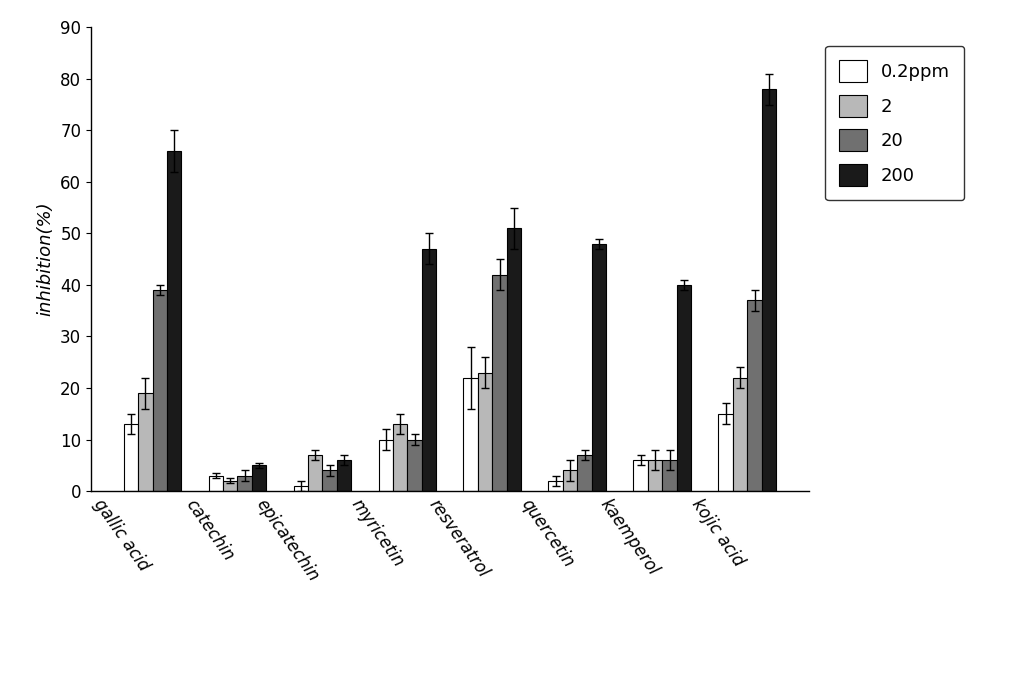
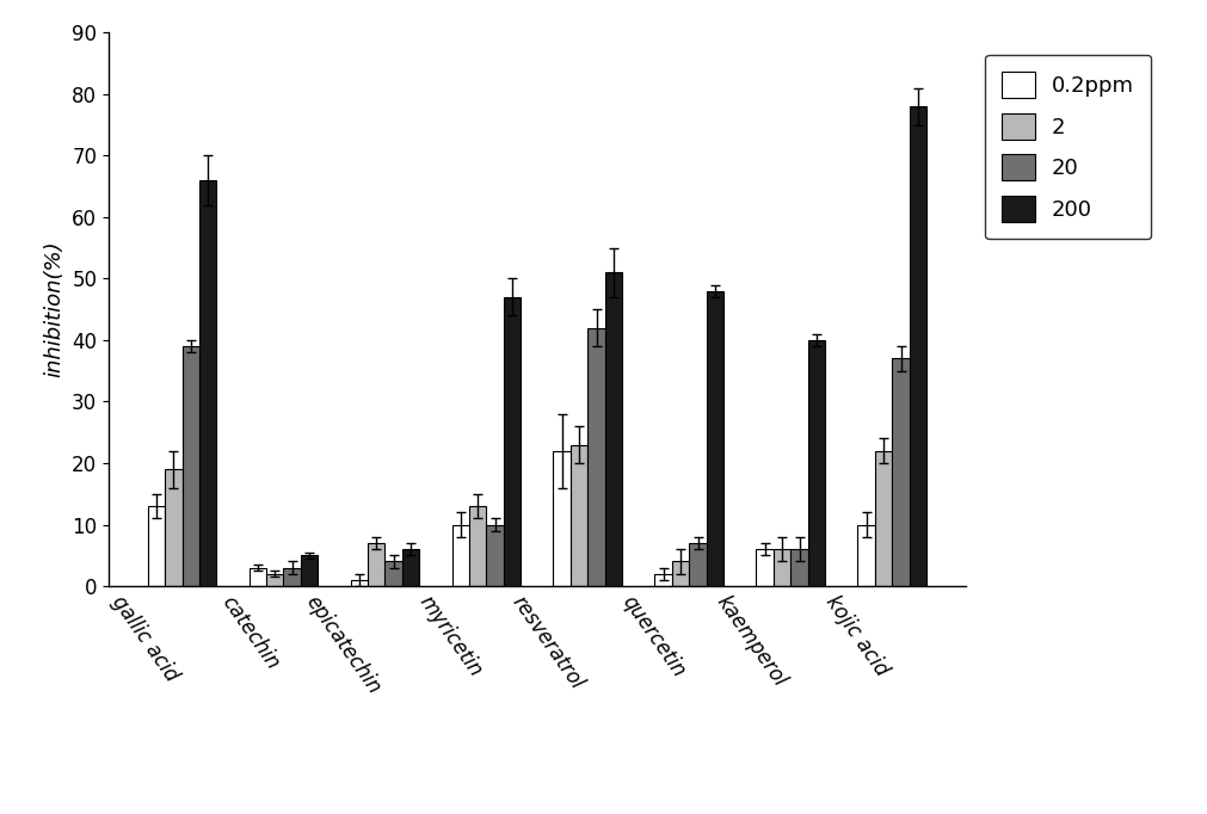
0.2ppm/kojic acid: 15 -> 10
